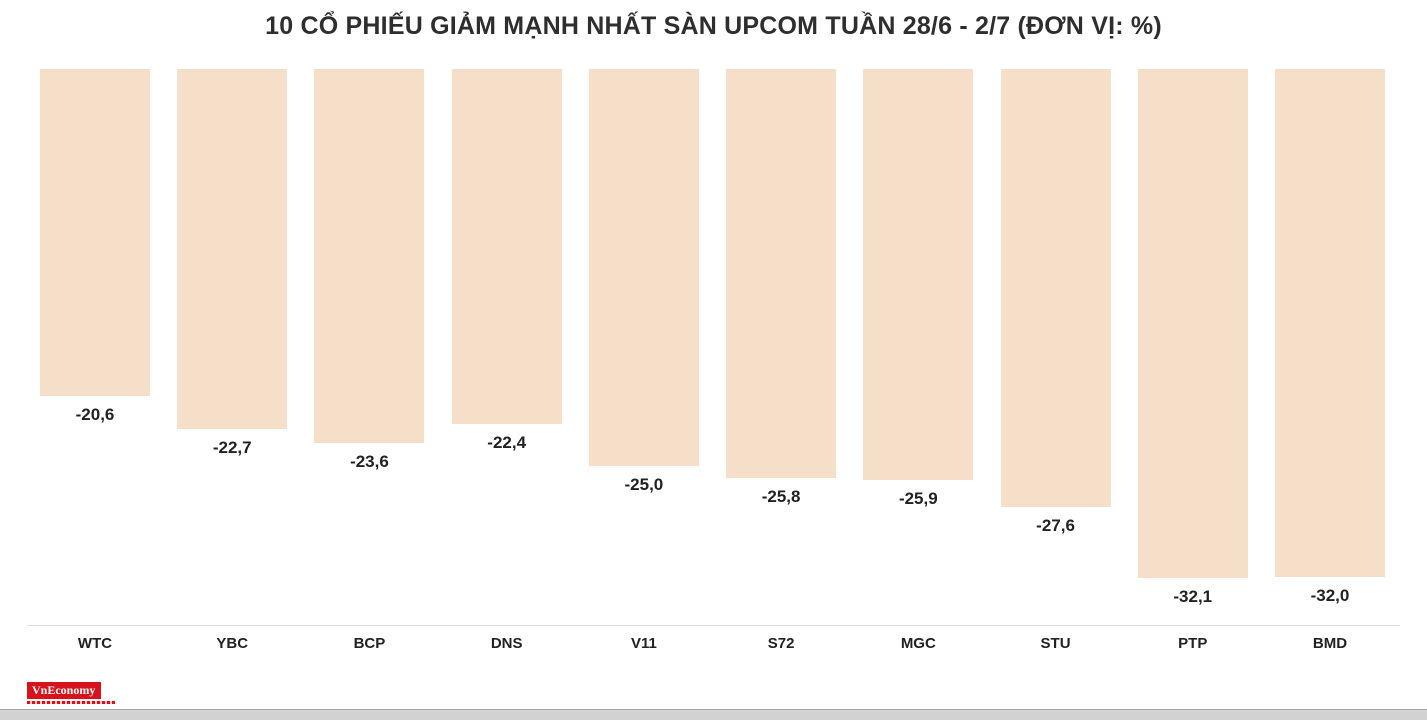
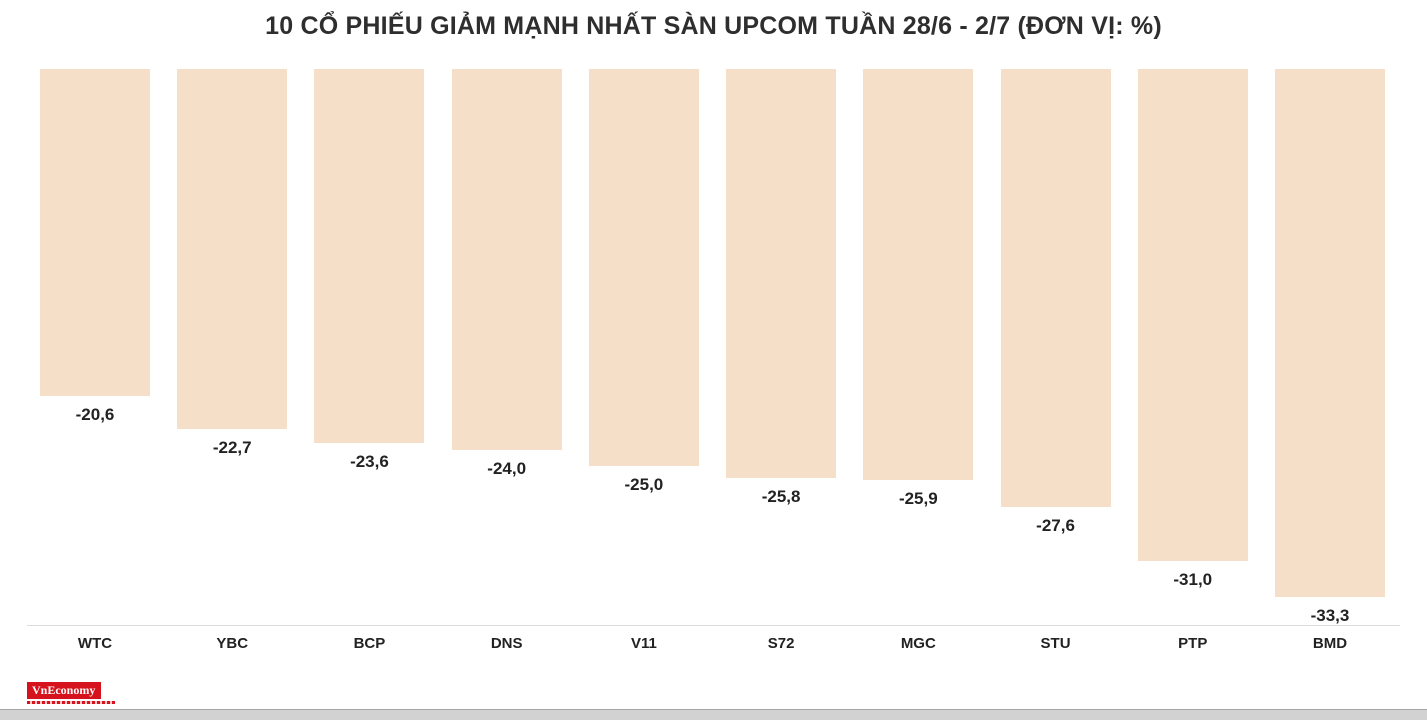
DNS: -22,4 -> -24,0
PTP: -32,1 -> -31,0
BMD: -32,0 -> -33,3
